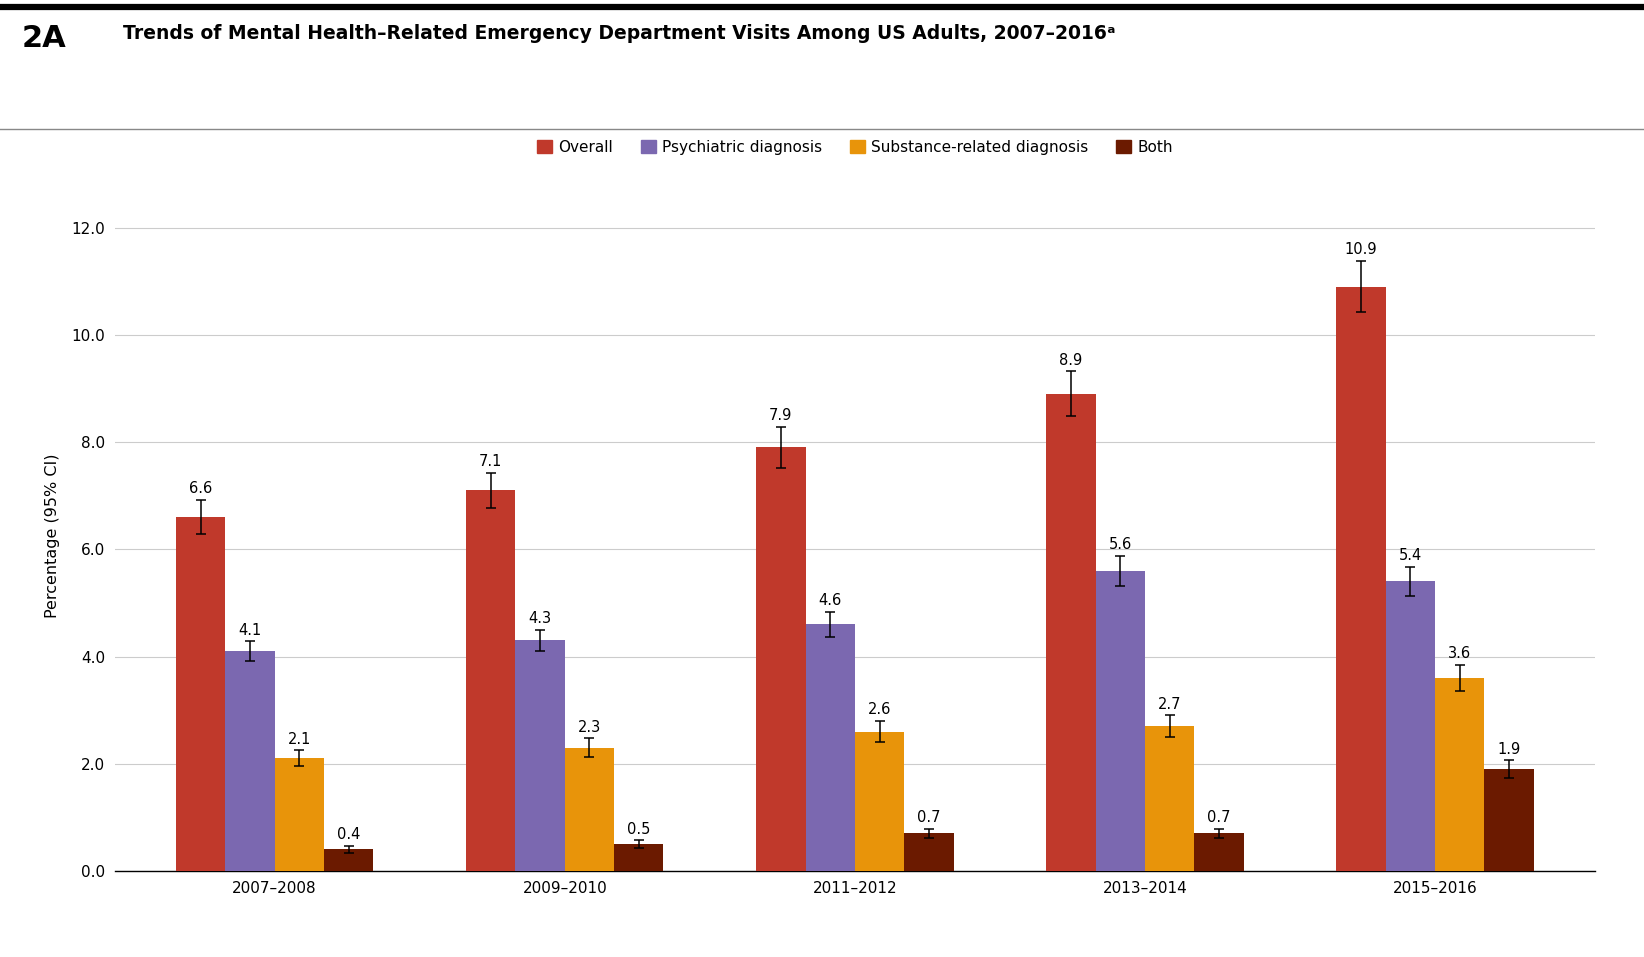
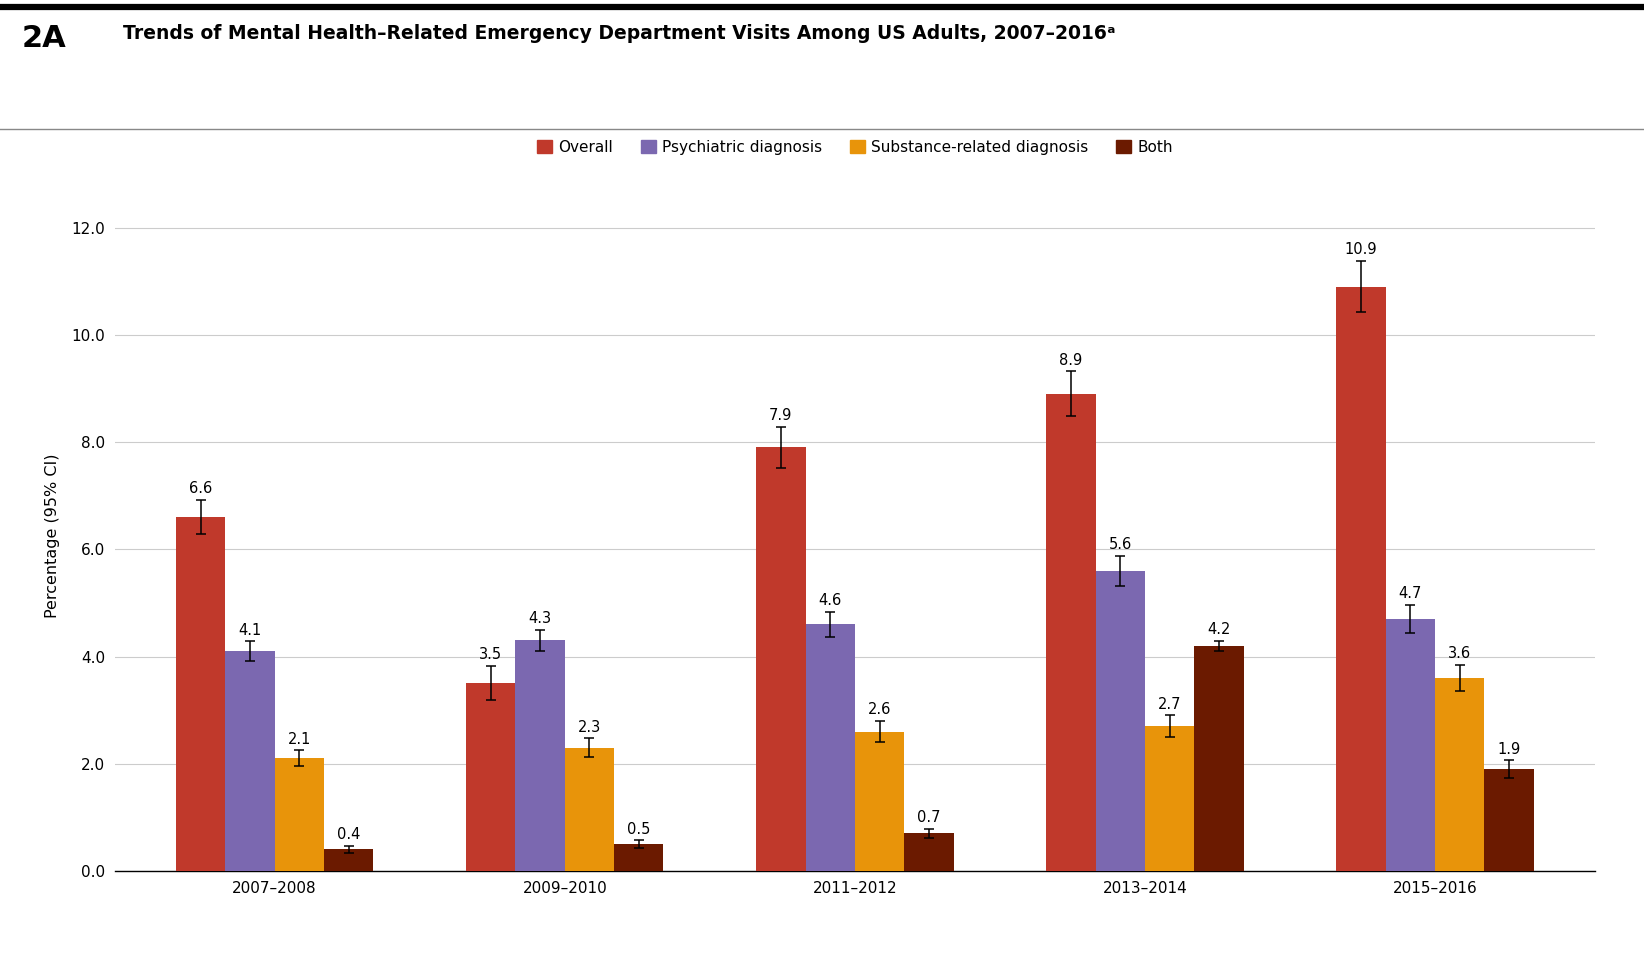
Overall/2009–2010: 7.1 -> 3.5
Both/2013–2014: 0.7 -> 4.2
Psychiatric diagnosis/2015–2016: 5.4 -> 4.7
